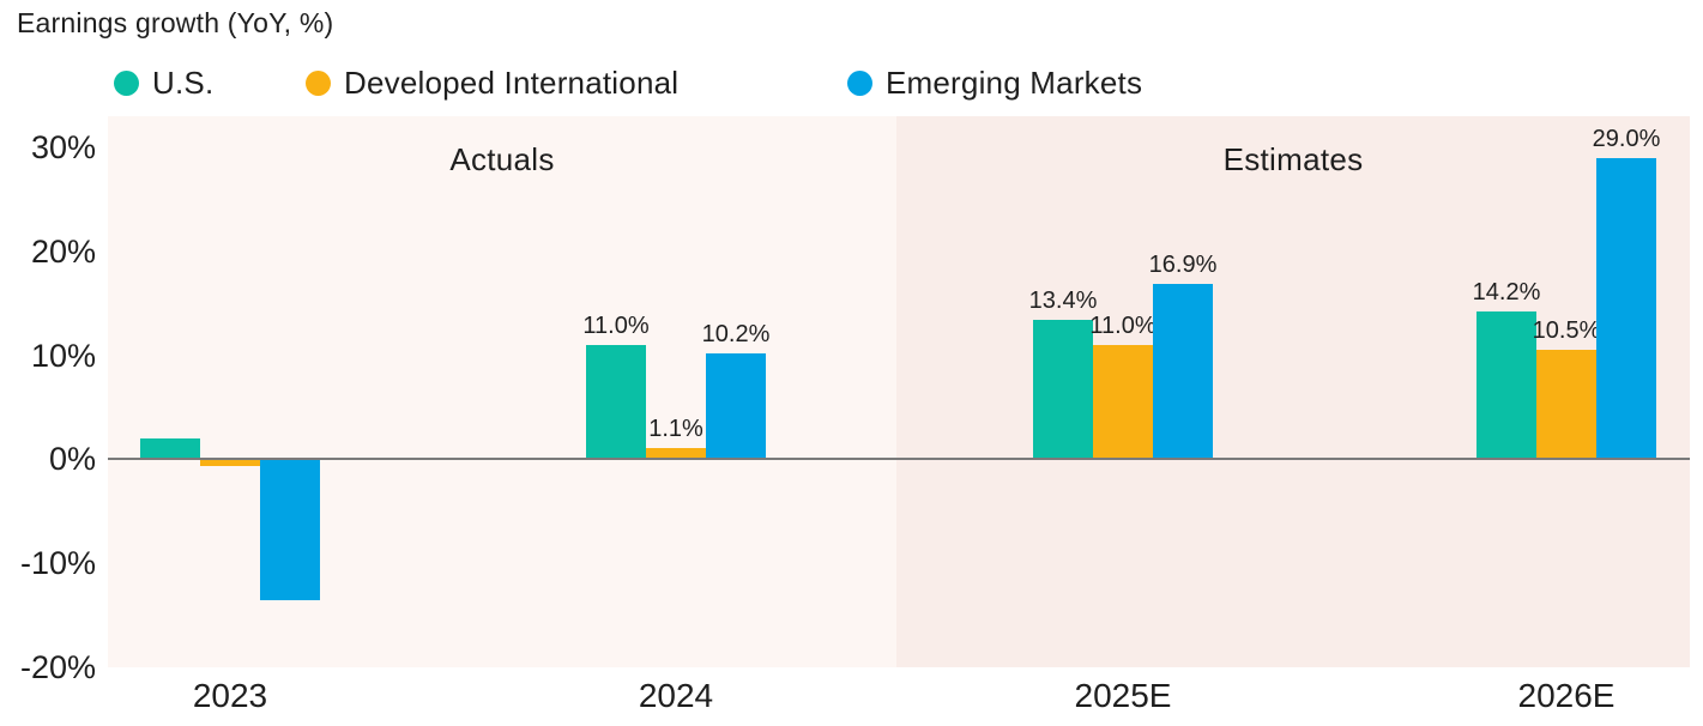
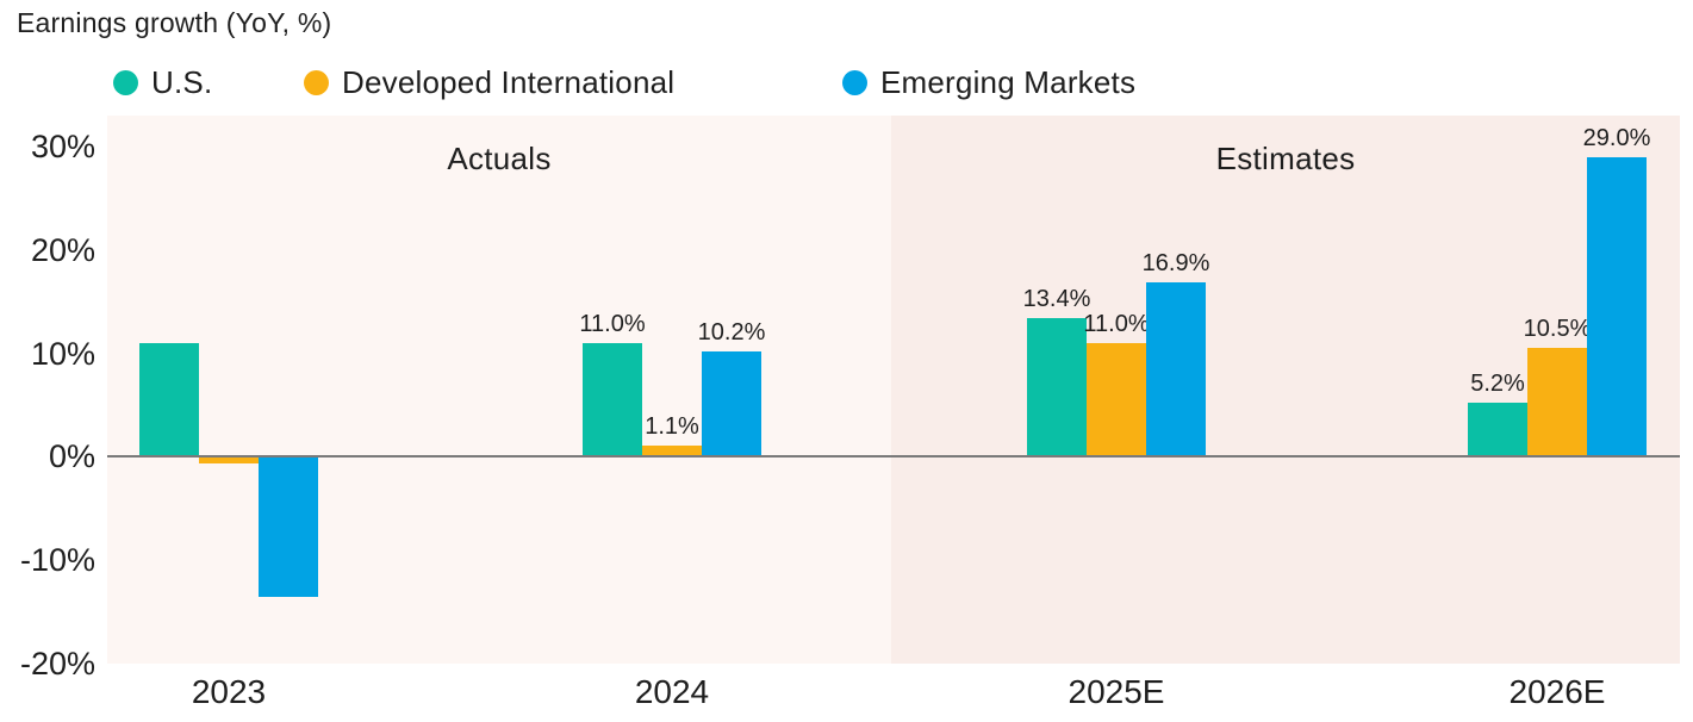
U.S./2023: 2% -> 11%
U.S./2026E: 14.2% -> 5.2%
